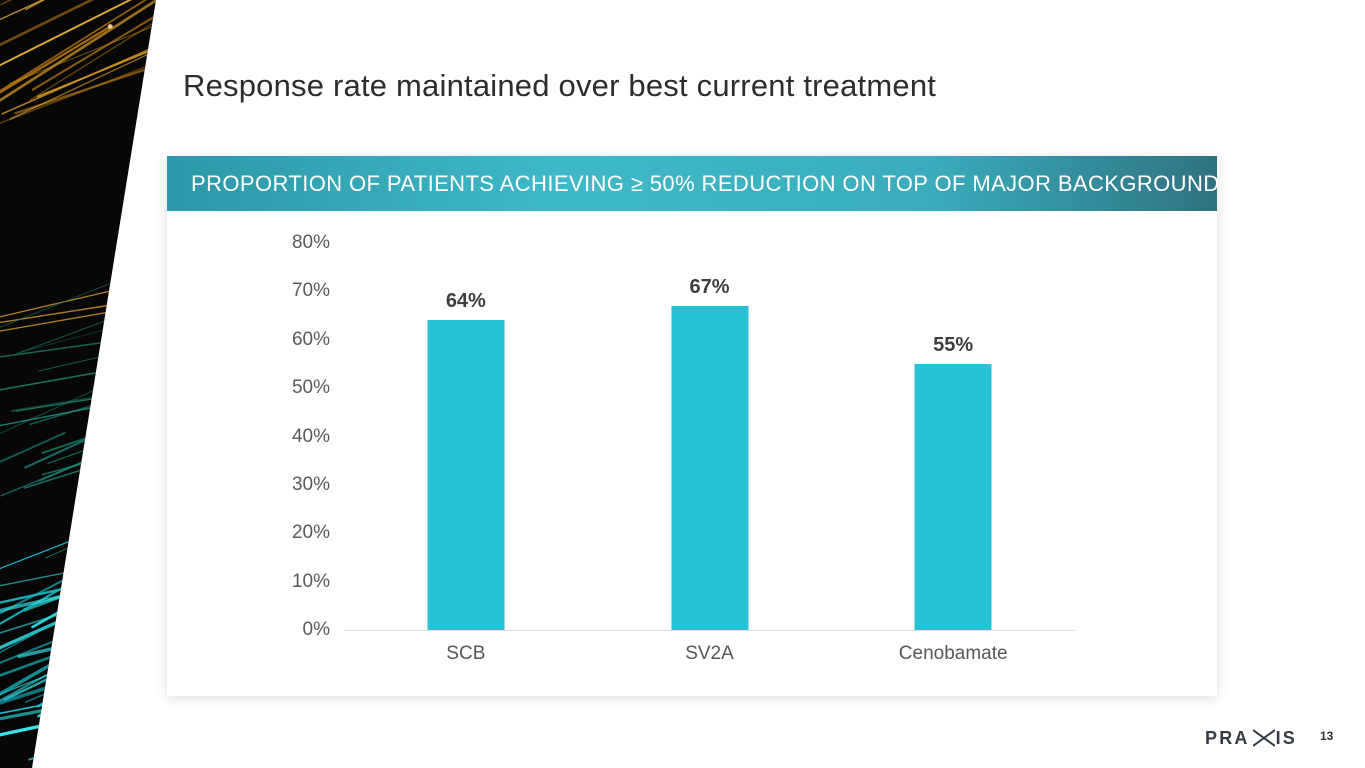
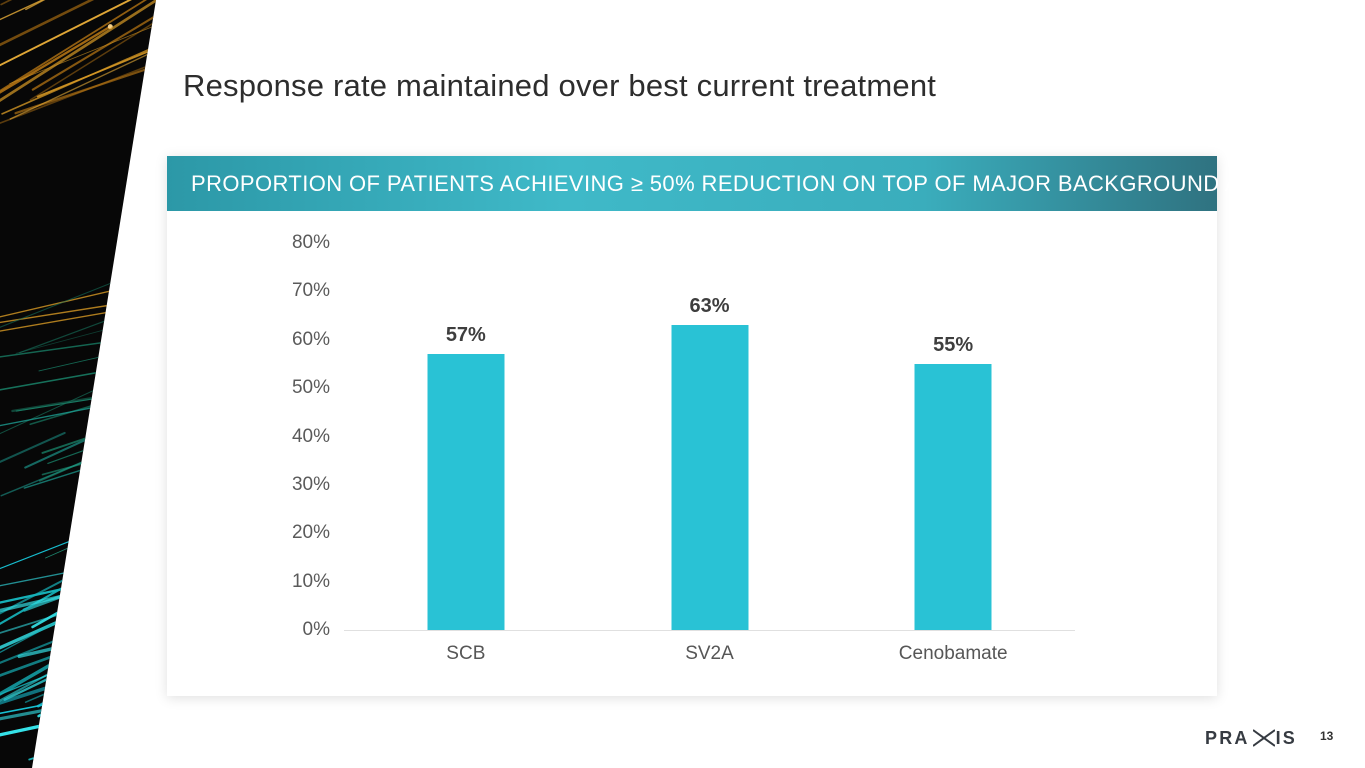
SCB: 64% -> 57%
SV2A: 67% -> 63%
